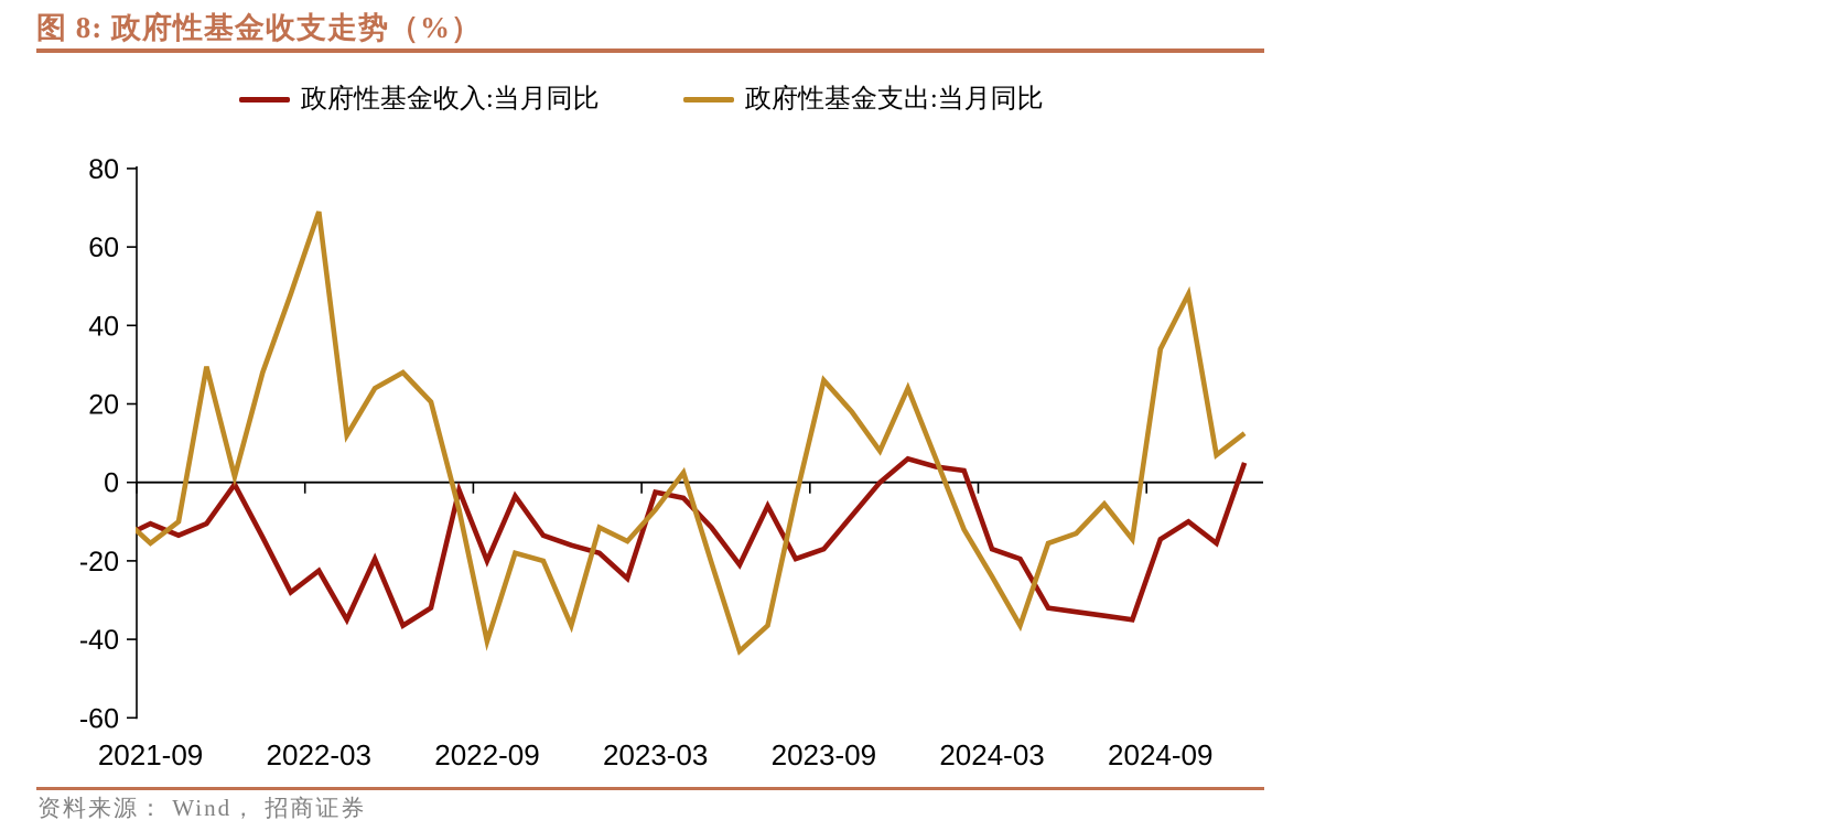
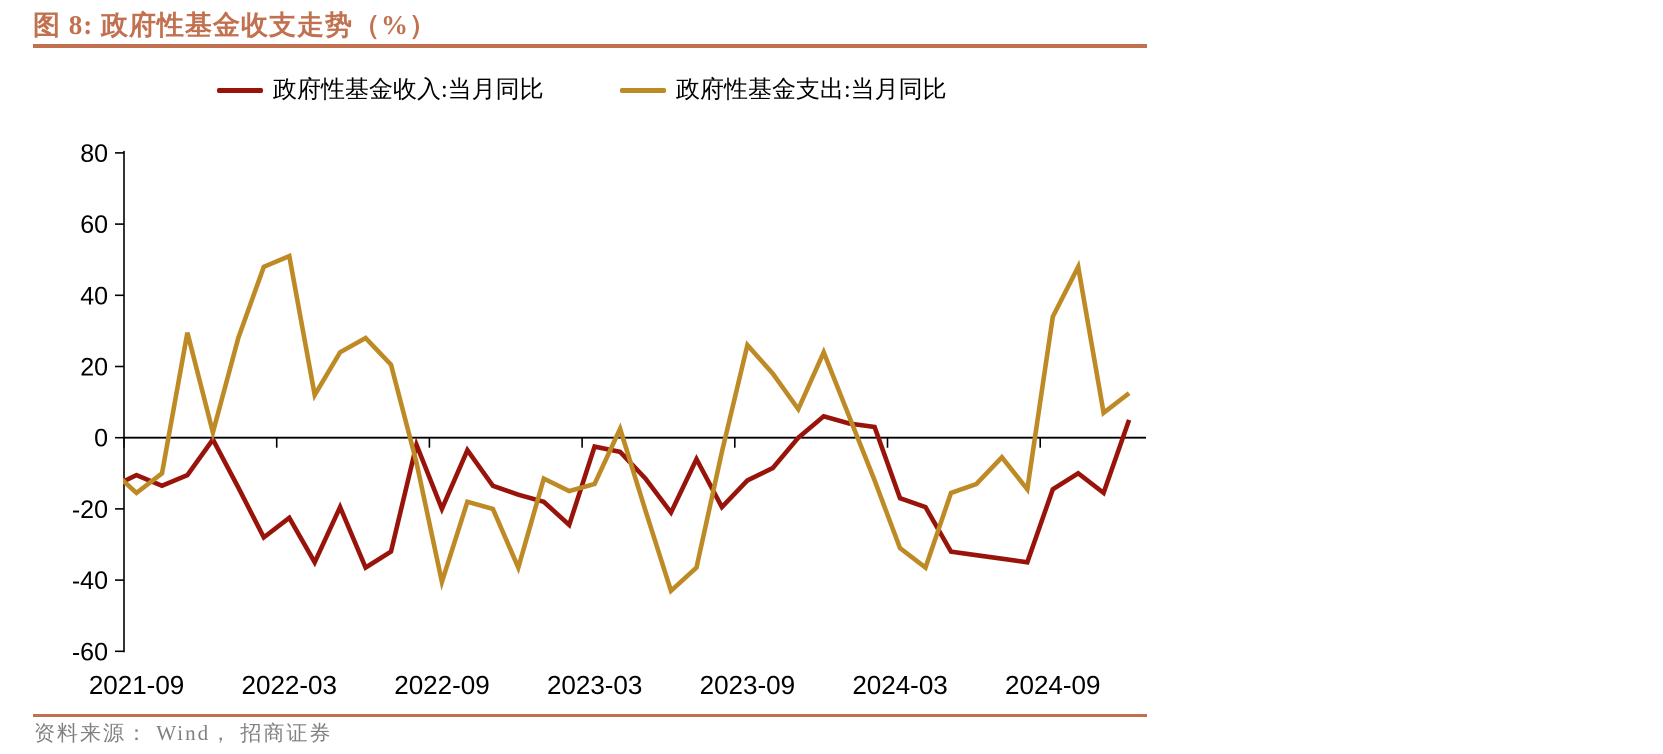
政府性基金支出:当月同比/2022-03: 69 -> 51
政府性基金支出:当月同比/2023-03: -7 -> -13
政府性基金收入:当月同比/2023-09: -17 -> -12
政府性基金支出:当月同比/2024-03: -24 -> -31
